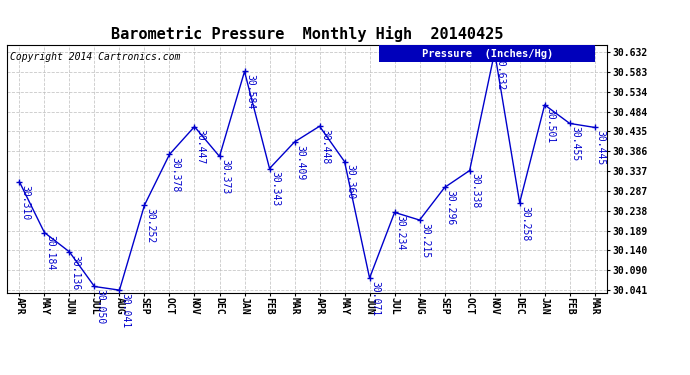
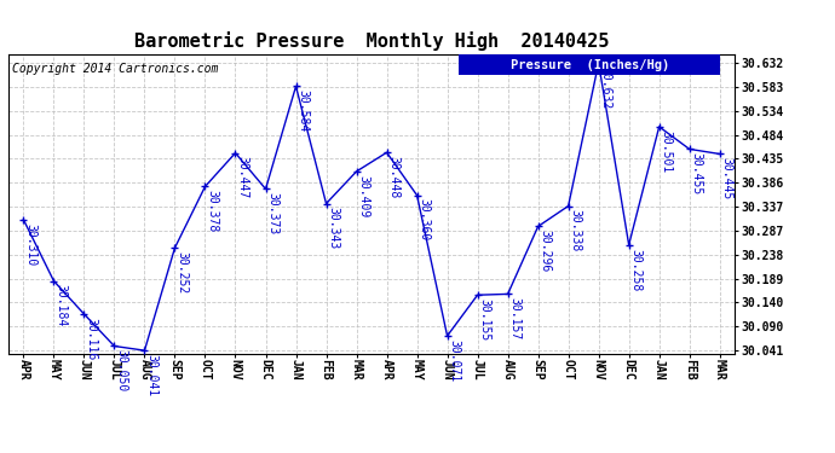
JUN: 30.136 -> 30.116
JUL: 30.234 -> 30.155
AUG: 30.215 -> 30.157
